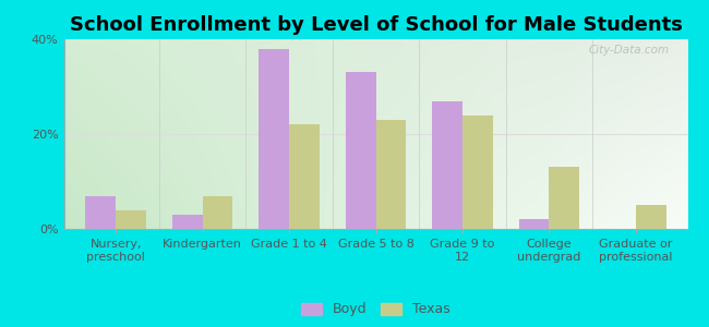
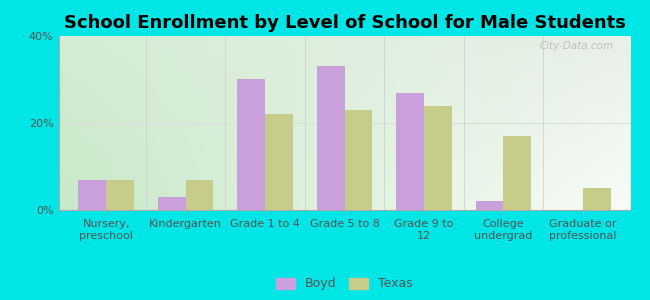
Texas/Nursery, preschool: 4% -> 7%
Boyd/Grade 1 to 4: 38% -> 30%
Texas/College undergrad: 13% -> 17%
